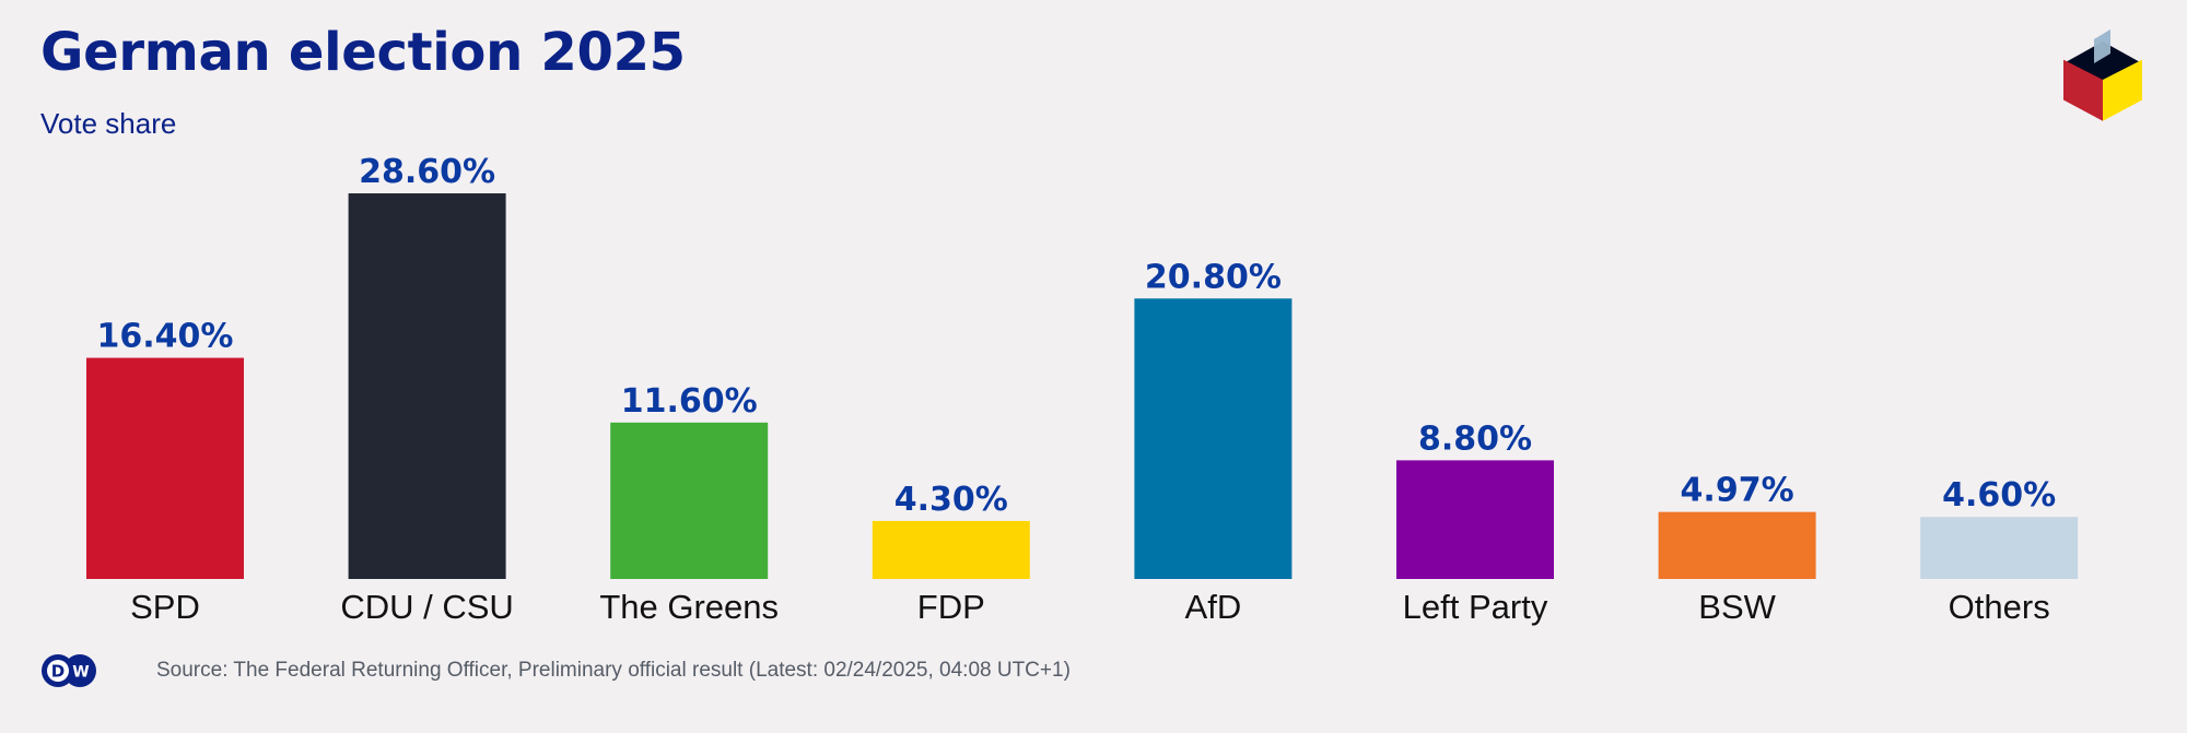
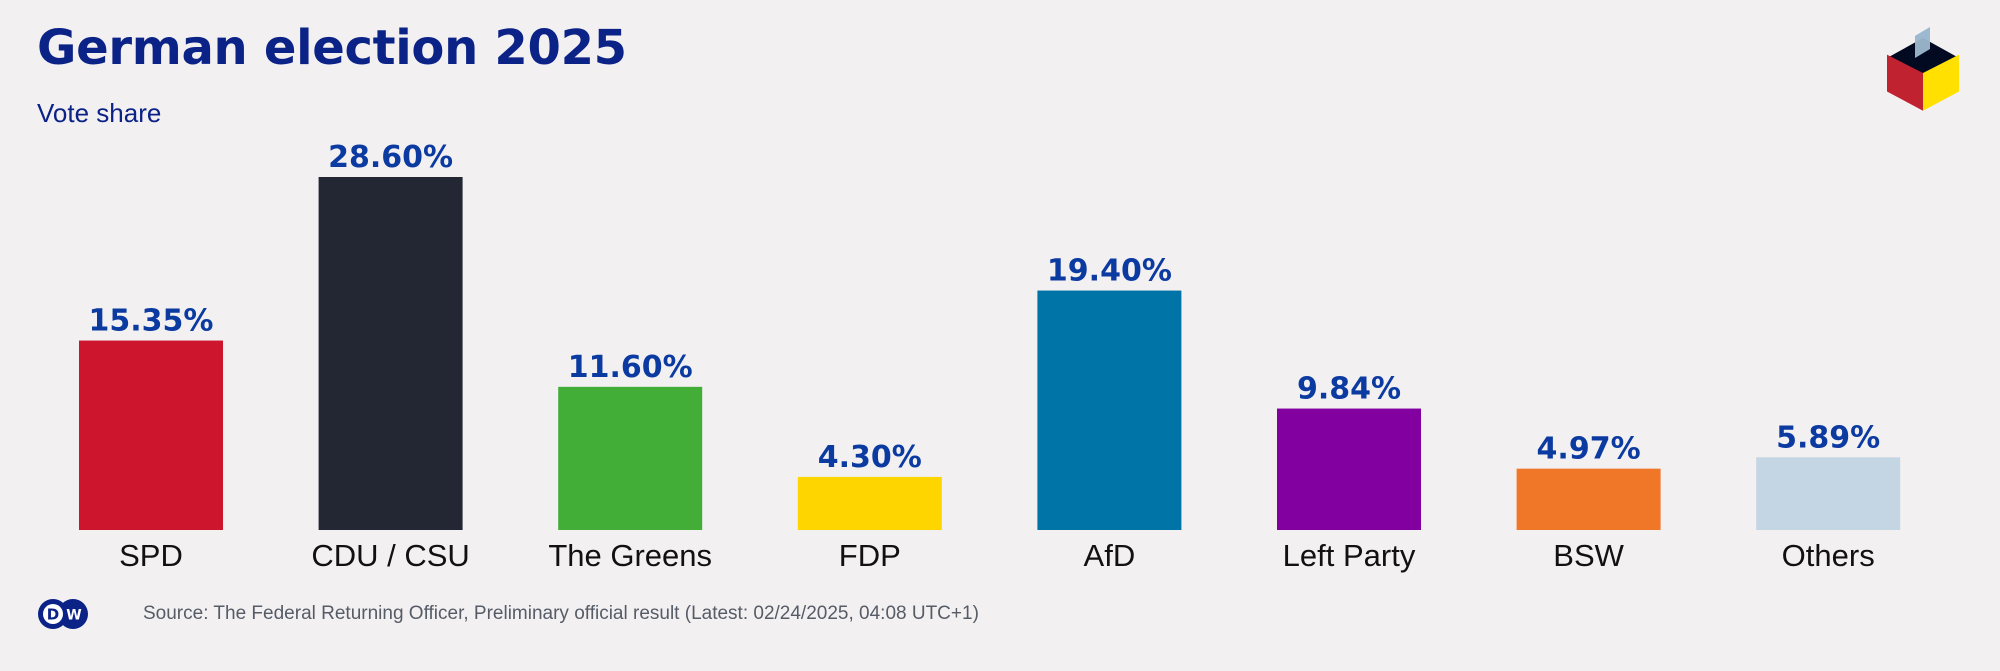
SPD: 16.40% -> 15.35%
AfD: 20.80% -> 19.40%
Left Party: 8.80% -> 9.84%
Others: 4.60% -> 5.89%
